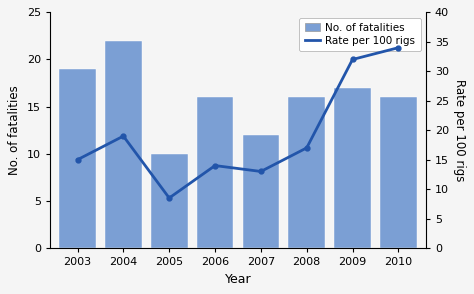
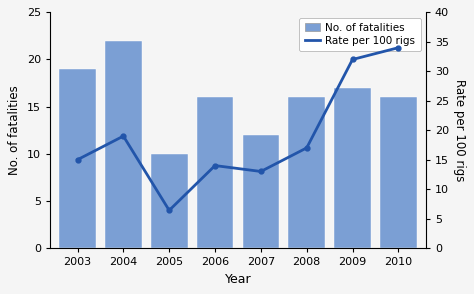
Rate per 100 rigs/2005: 8.5 -> 6.4
